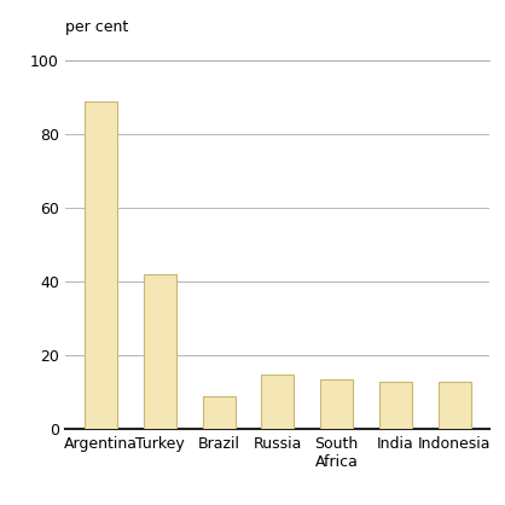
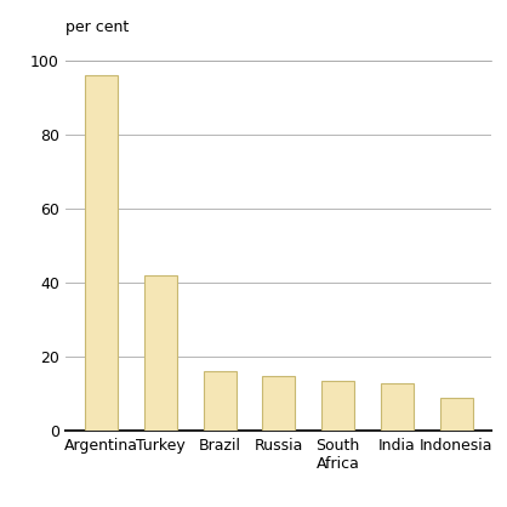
Argentina: 89.0 -> 96.0
Brazil: 9.0 -> 16.0
Indonesia: 13.0 -> 9.0
